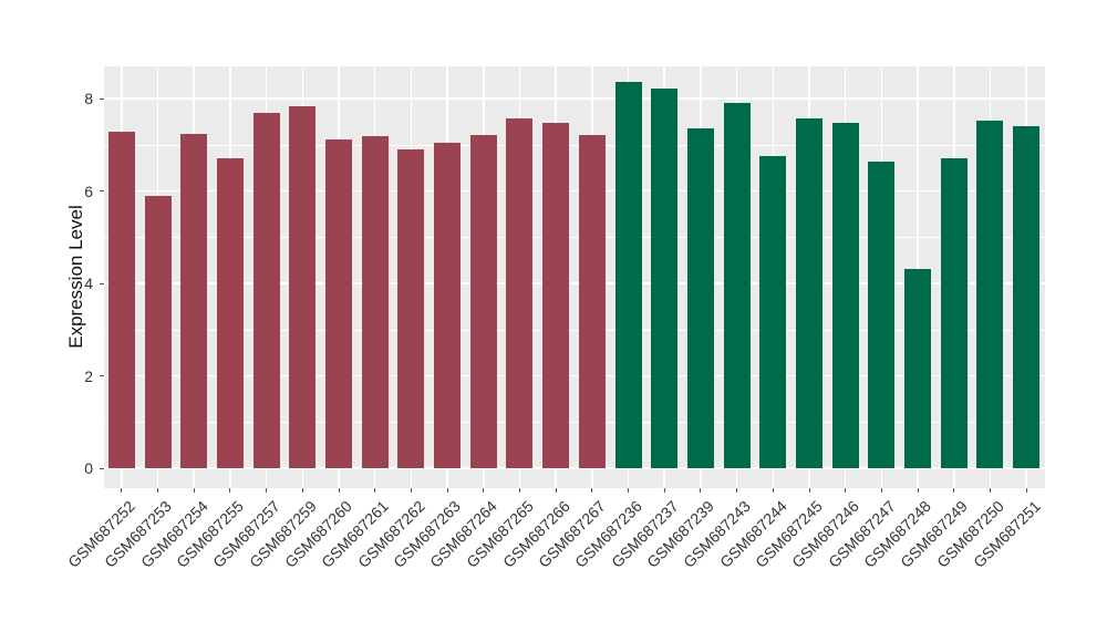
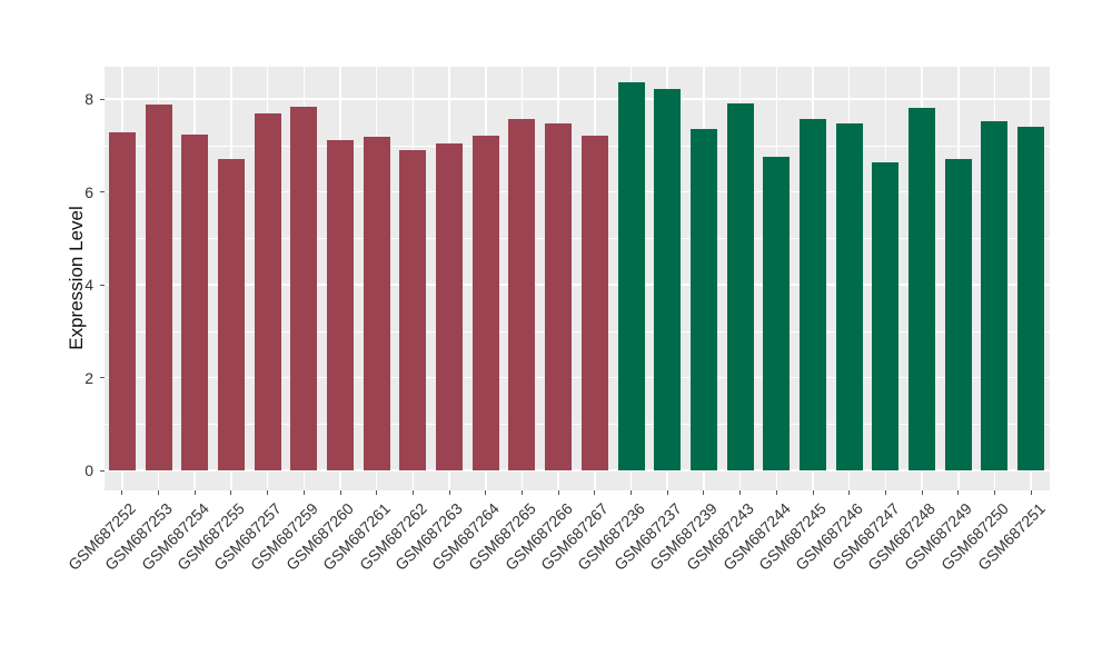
GSM687253: 5.9 -> 7.9
GSM687248: 4.3 -> 7.8
